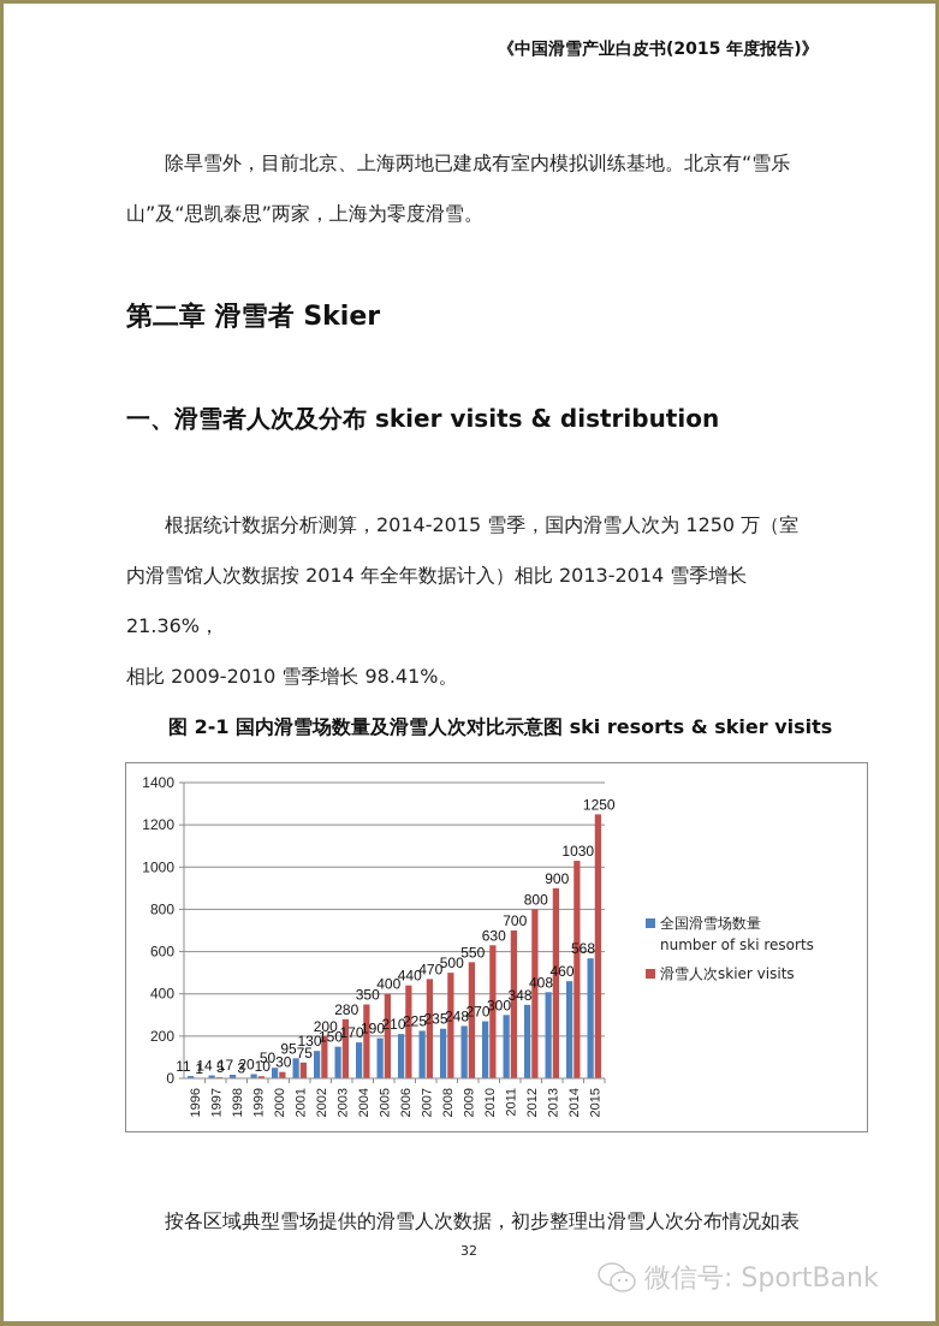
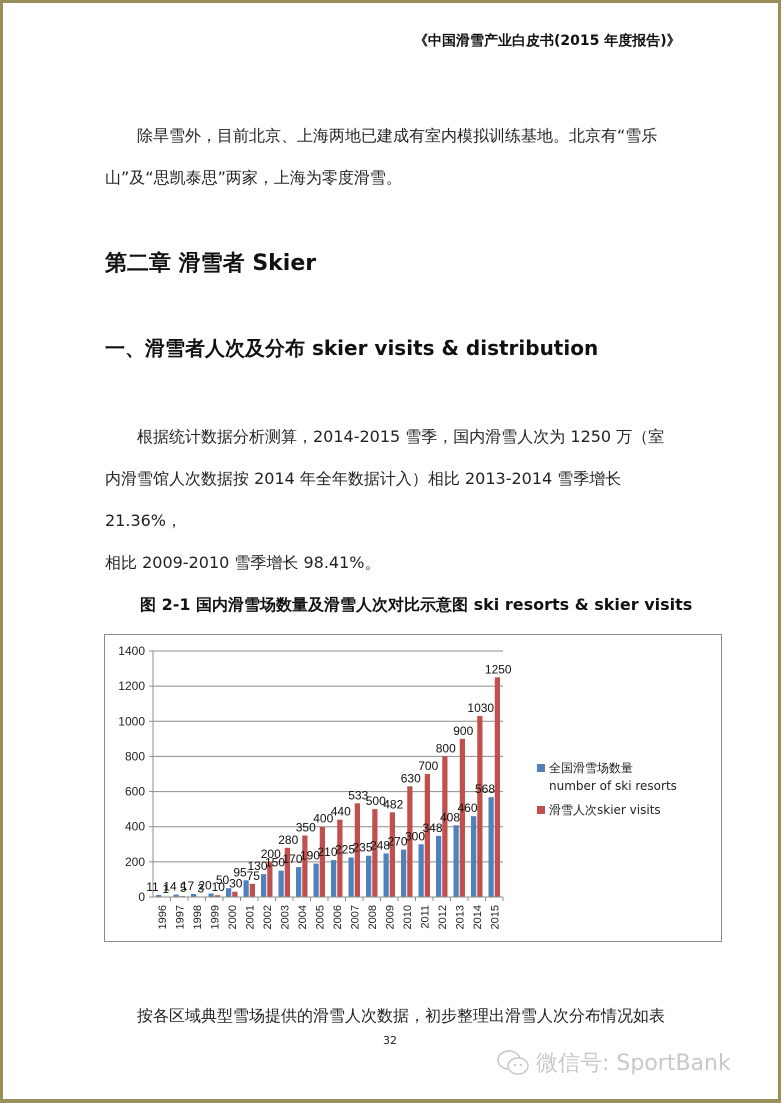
滑雪人次skier visits/2007: 470 -> 533
滑雪人次skier visits/2009: 550 -> 482
